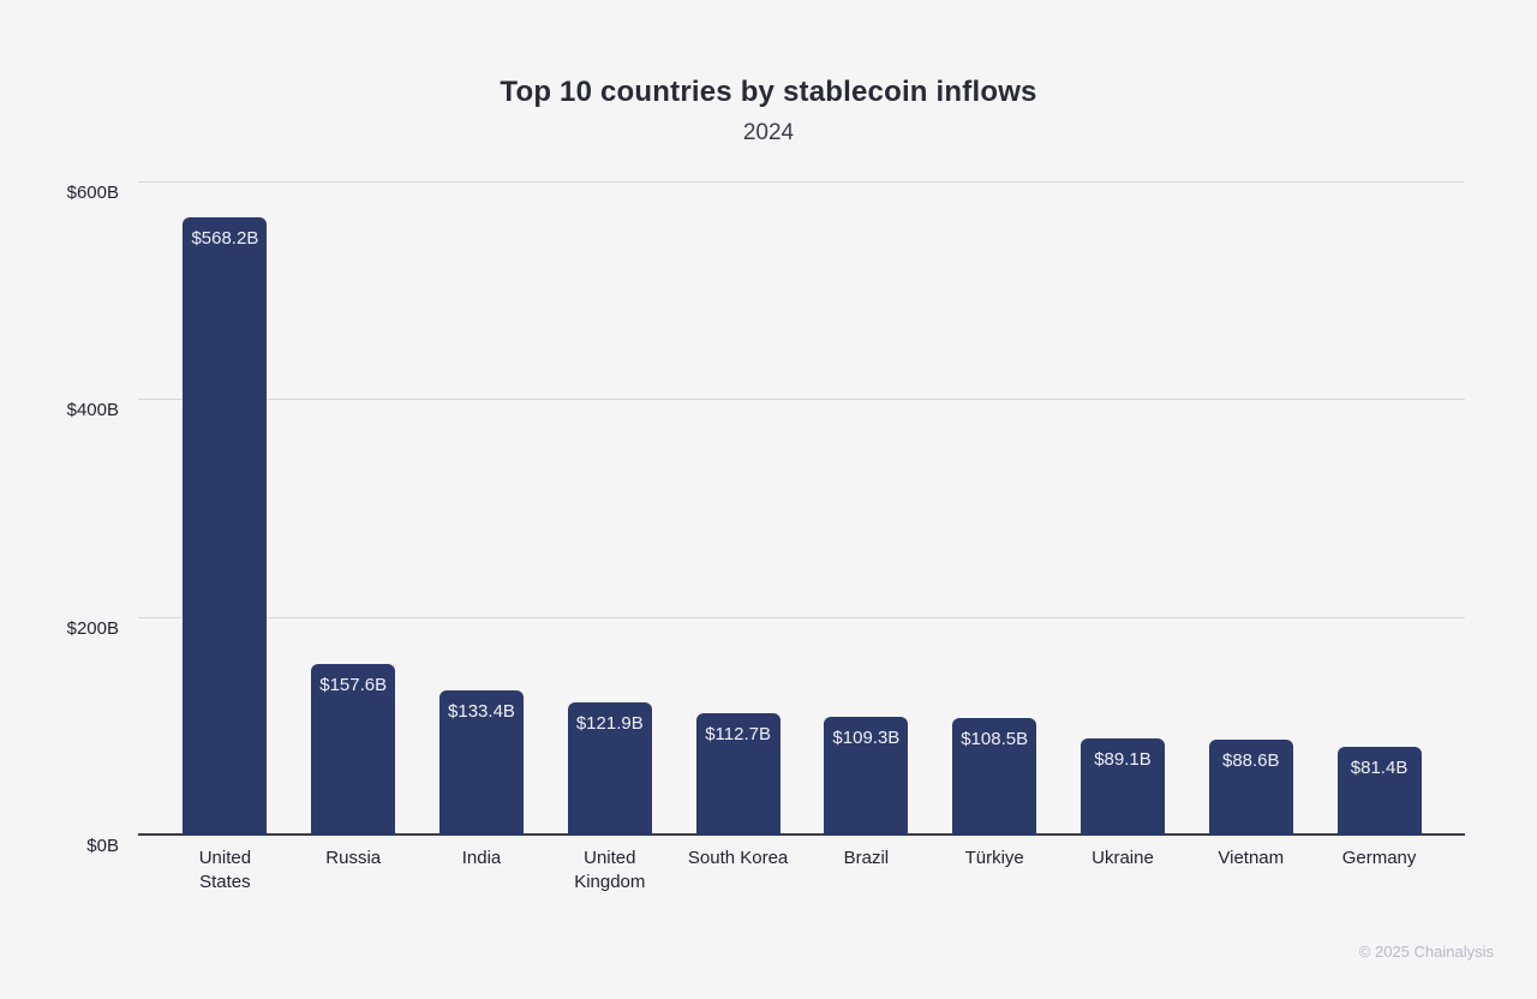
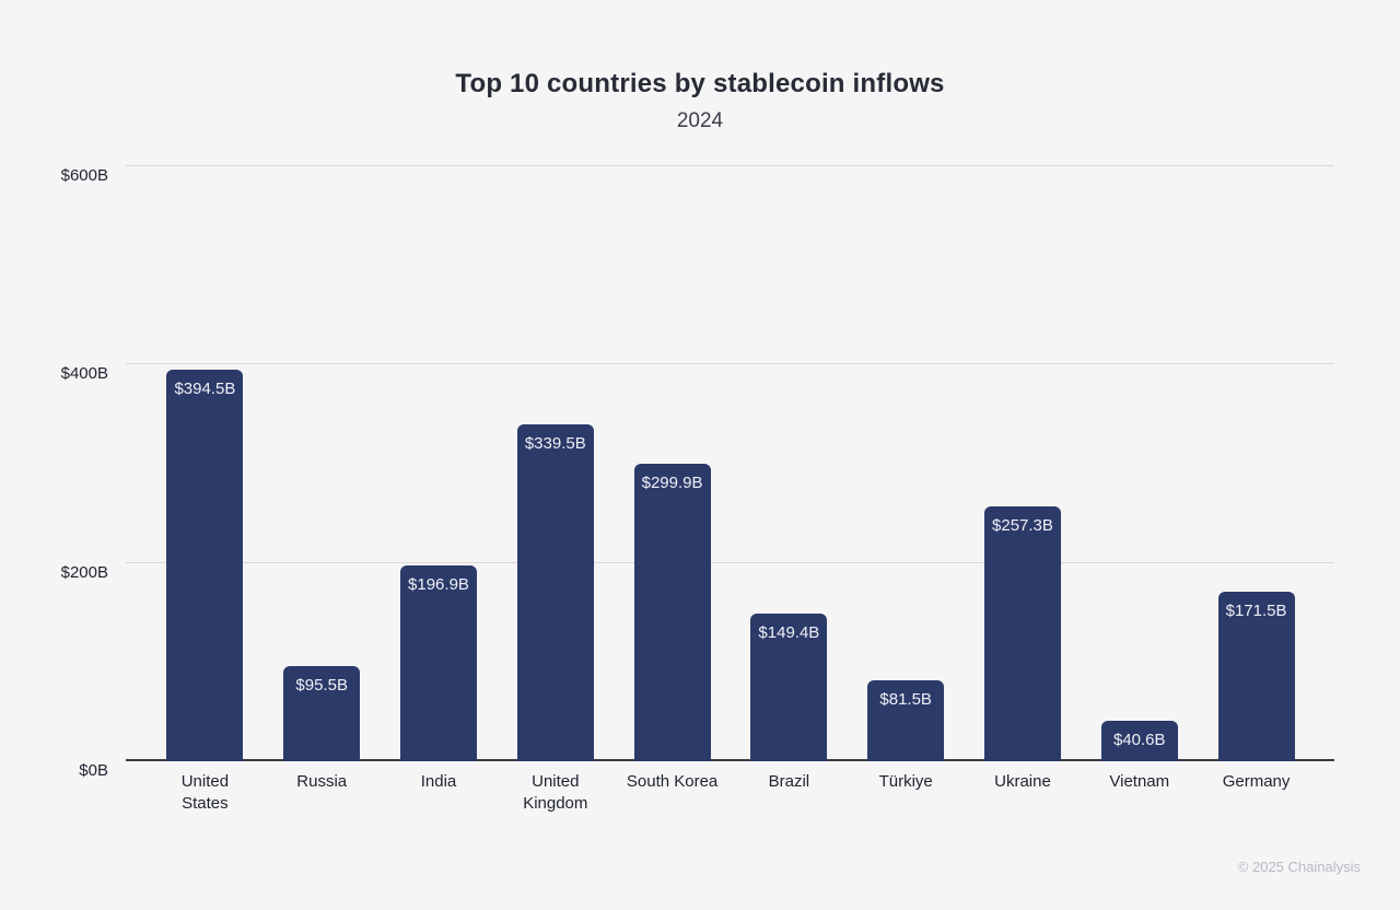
United States: $568.2B -> $394.5B
Russia: $157.6B -> $95.5B
India: $133.4B -> $196.9B
United Kingdom: $121.9B -> $339.5B
South Korea: $112.7B -> $299.9B
Brazil: $109.3B -> $149.4B
Türkiye: $108.5B -> $81.5B
Ukraine: $89.1B -> $257.3B
Vietnam: $88.6B -> $40.6B
Germany: $81.4B -> $171.5B
